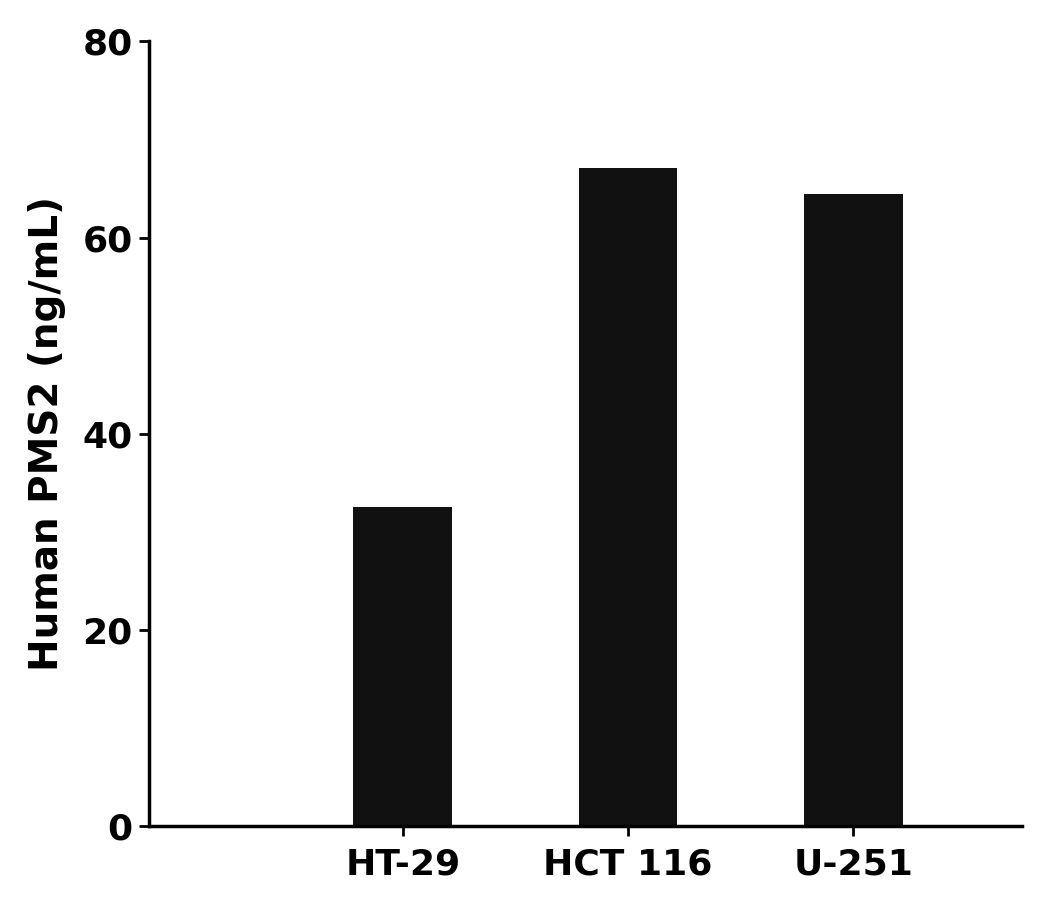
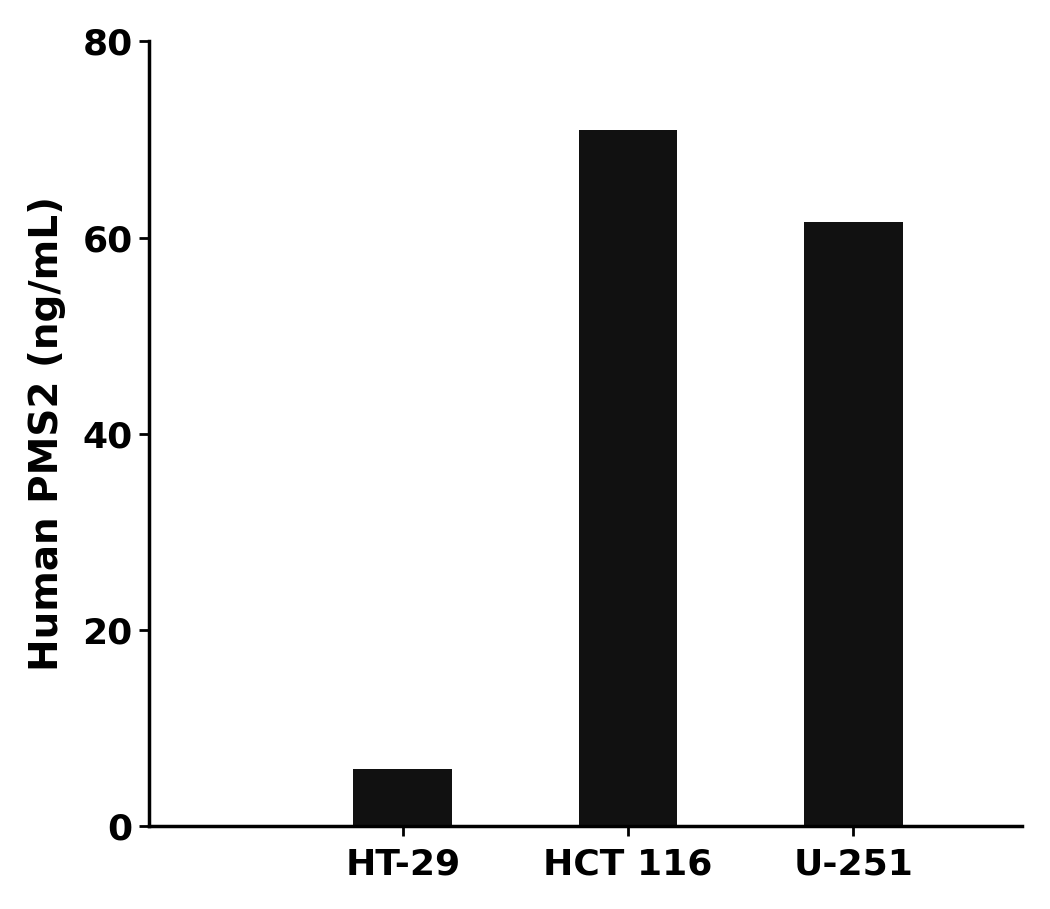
HT-29: 32.6 -> 5.8
HCT 116: 67.1 -> 71.0
U-251: 64.5 -> 61.6
